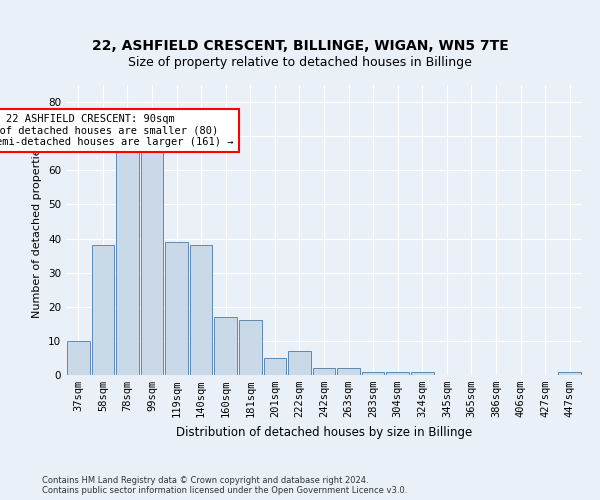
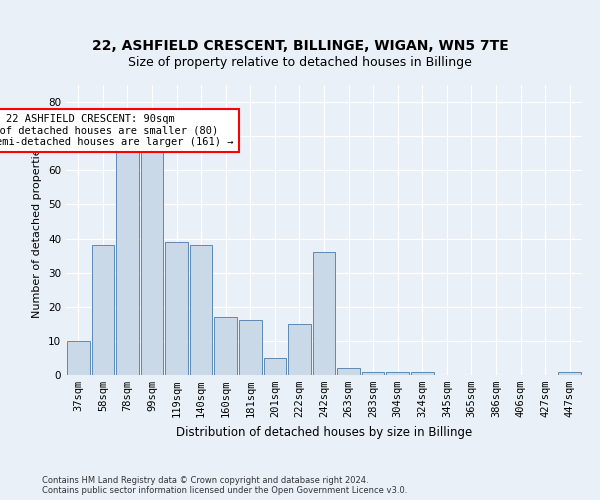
222sqm: 7 -> 15
242sqm: 2 -> 36
